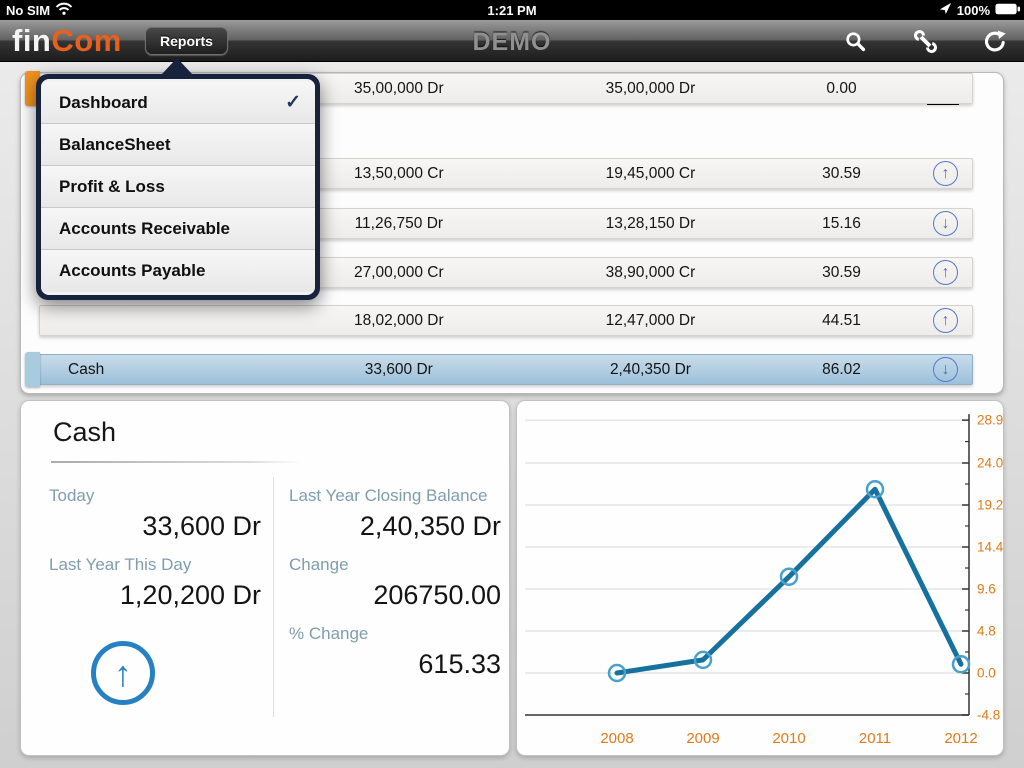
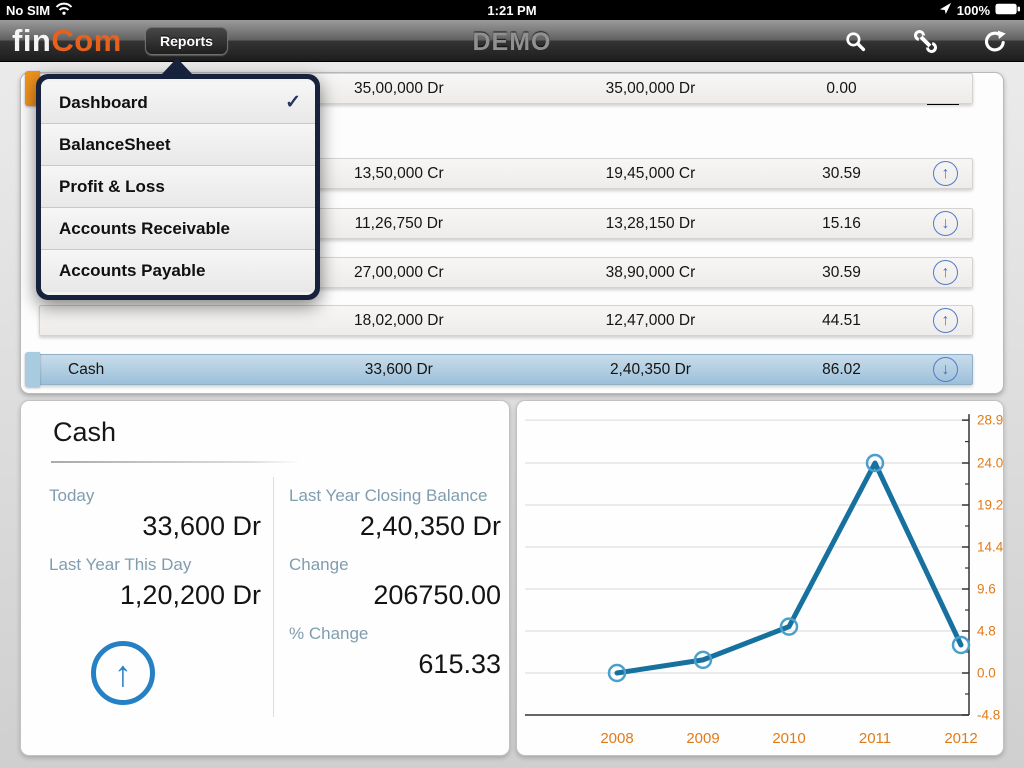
2010: 11 -> 5
2011: 21 -> 24
2012: 1 -> 3
